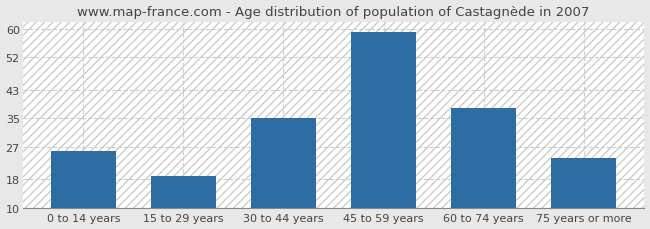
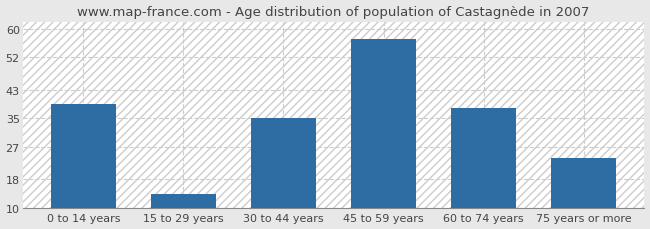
0 to 14 years: 26 -> 39
15 to 29 years: 19 -> 14
45 to 59 years: 59 -> 57
